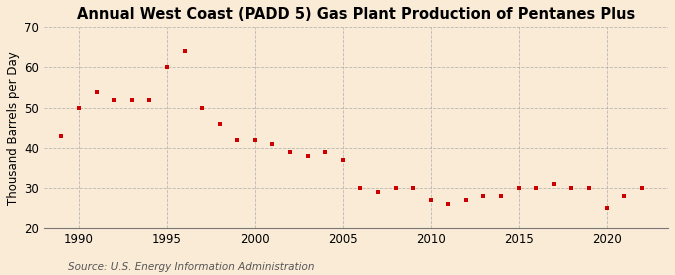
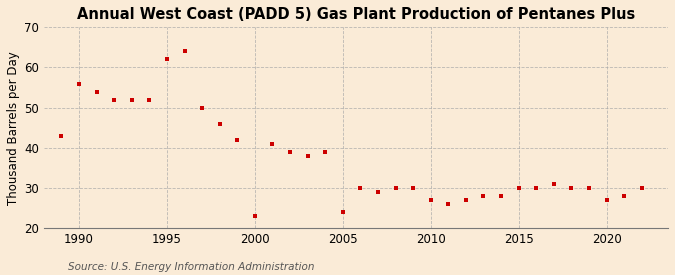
1990: 50 -> 56
1995: 60 -> 62
2000: 42 -> 23
2005: 37 -> 24
2020: 25 -> 27
